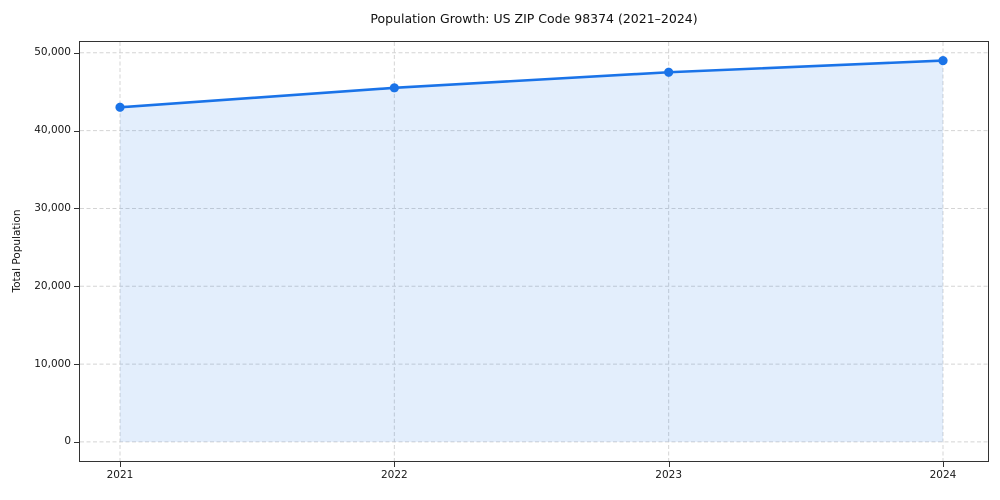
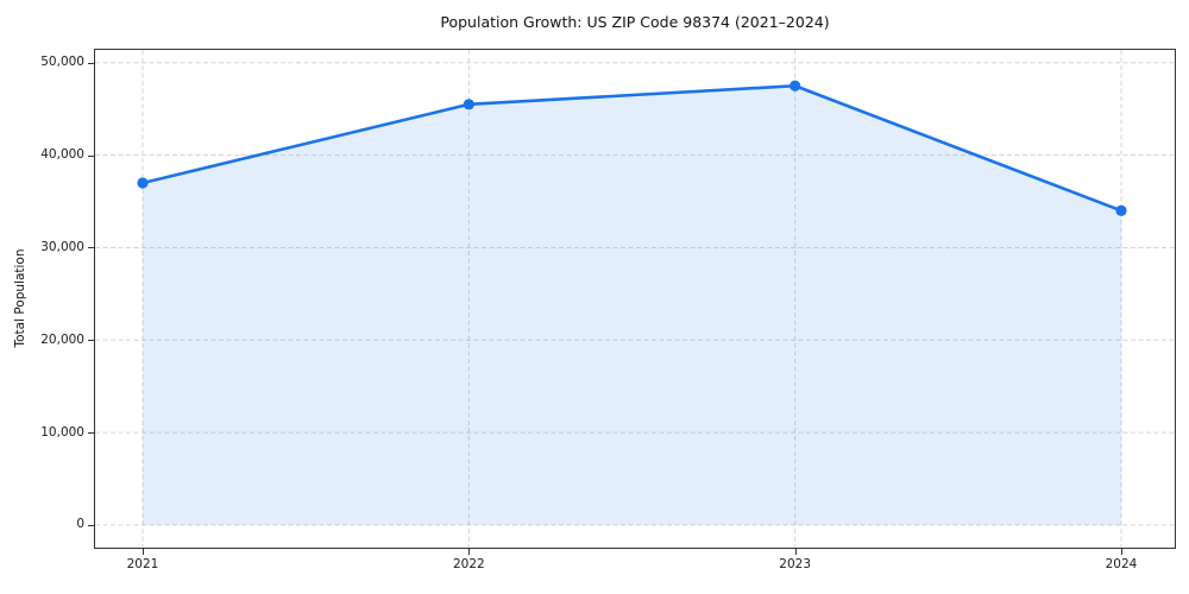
2021: 43000 -> 37000
2024: 49000 -> 34000
